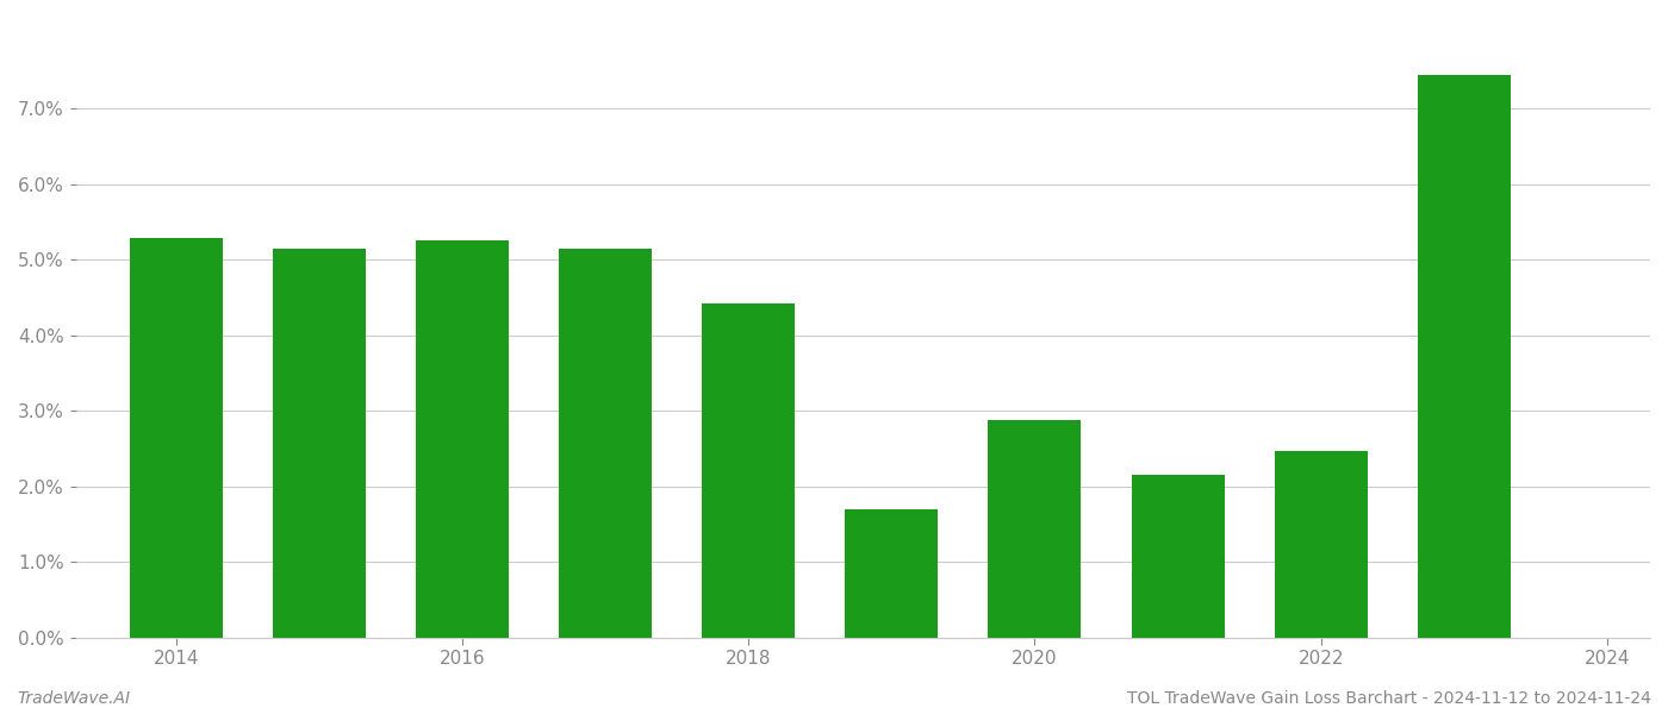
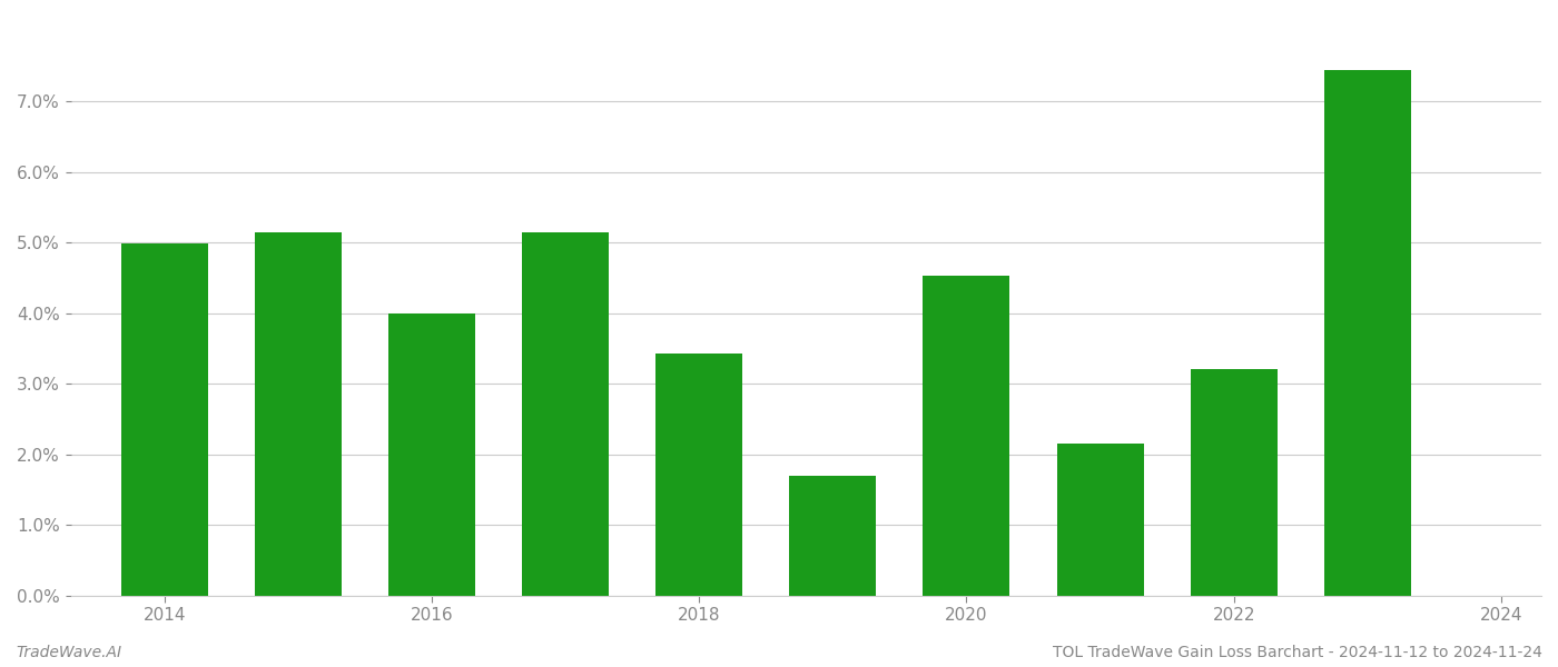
2014: 5.28% -> 4.99%
2016: 5.26% -> 4.00%
2018: 4.42% -> 3.42%
2020: 2.88% -> 4.53%
2022: 2.46% -> 3.20%
